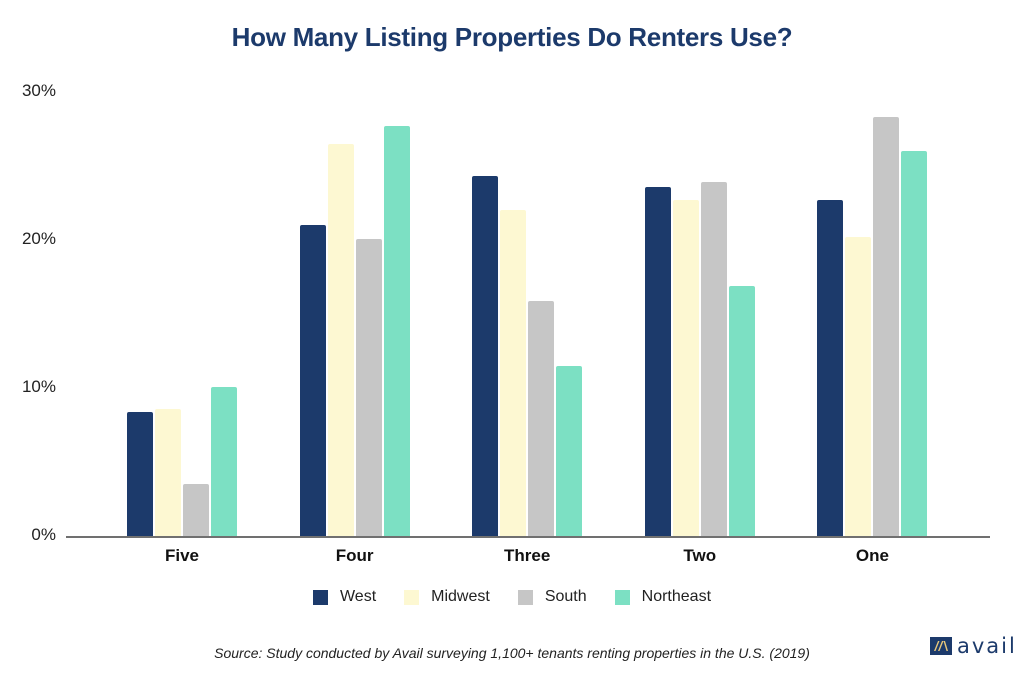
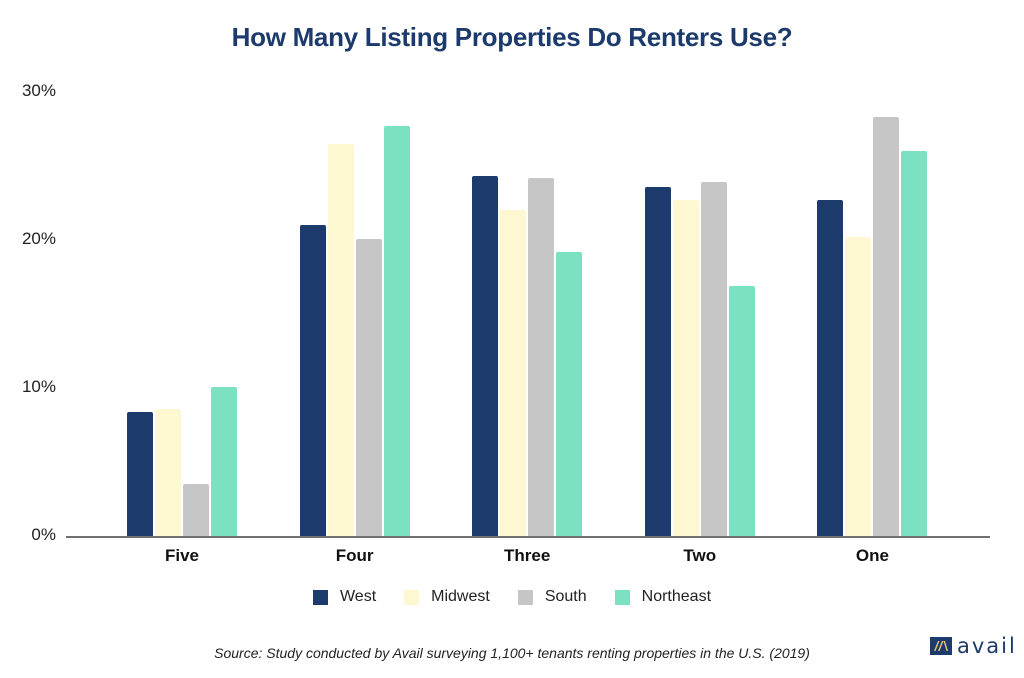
South/Three: 15.9% -> 24.2%
Northeast/Three: 11.5% -> 19.2%
